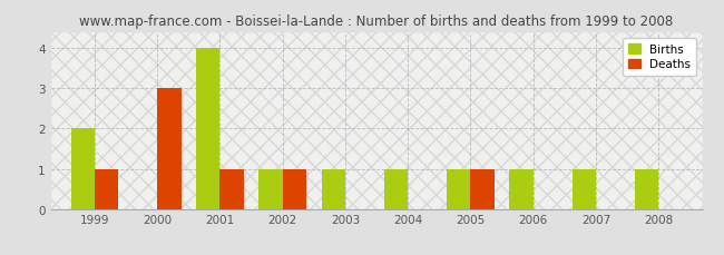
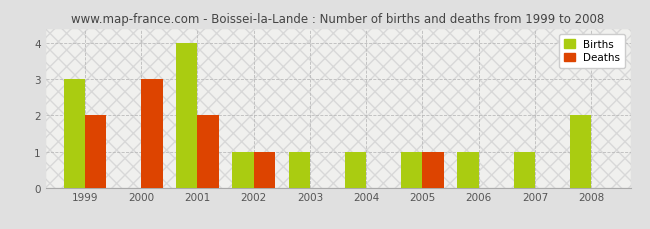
Births/1999: 2 -> 3
Deaths/1999: 1 -> 2
Deaths/2001: 1 -> 2
Births/2008: 1 -> 2
